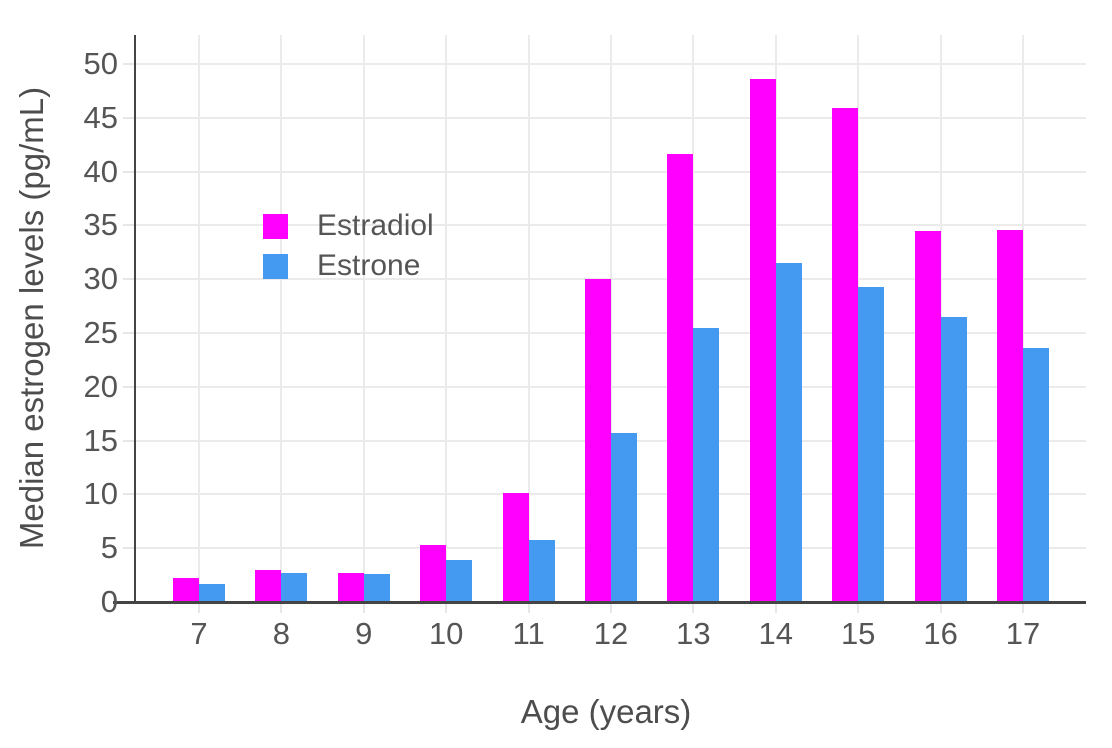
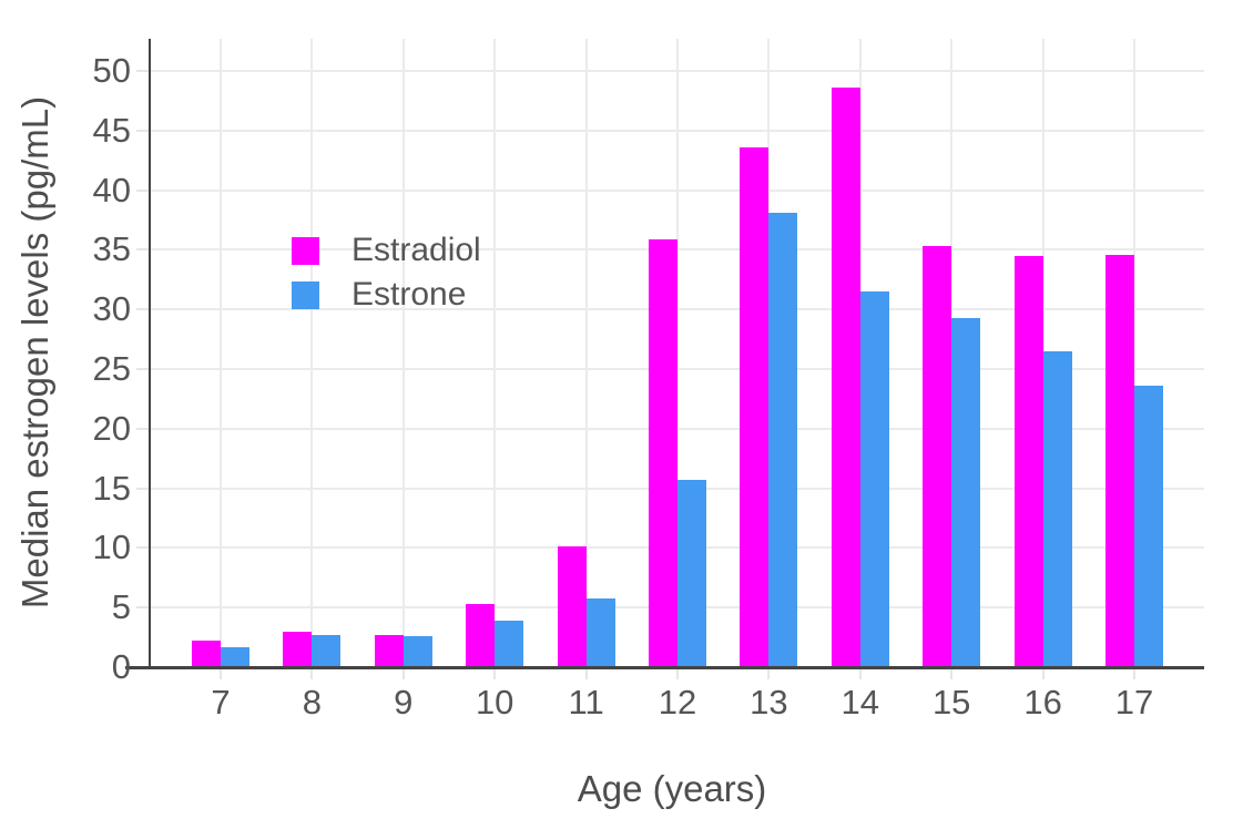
Estradiol/12: 30.0 -> 35.9
Estradiol/13: 41.6 -> 43.6
Estrone/13: 25.5 -> 38.1
Estradiol/15: 45.9 -> 35.3
